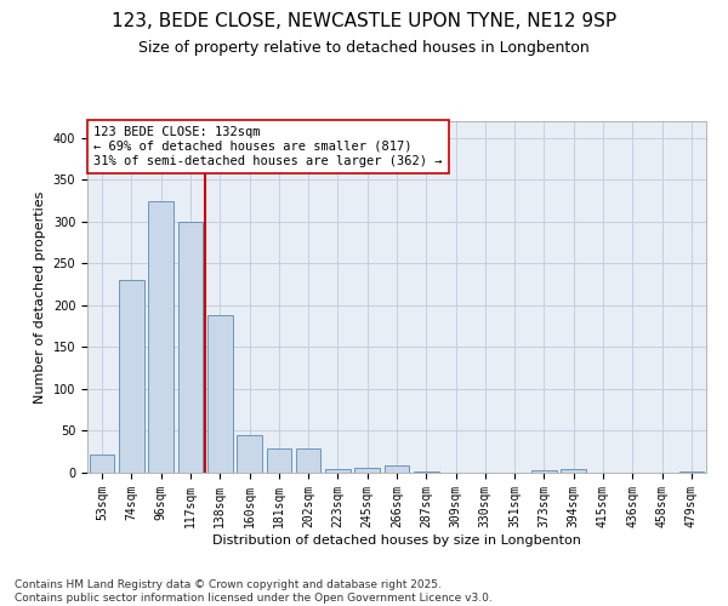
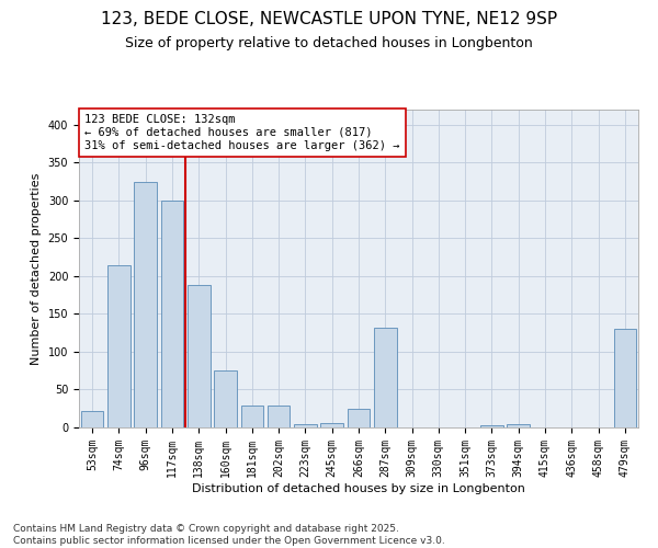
74sqm: 230 -> 214
160sqm: 45 -> 76
266sqm: 8 -> 24
287sqm: 1 -> 132
479sqm: 2 -> 130
